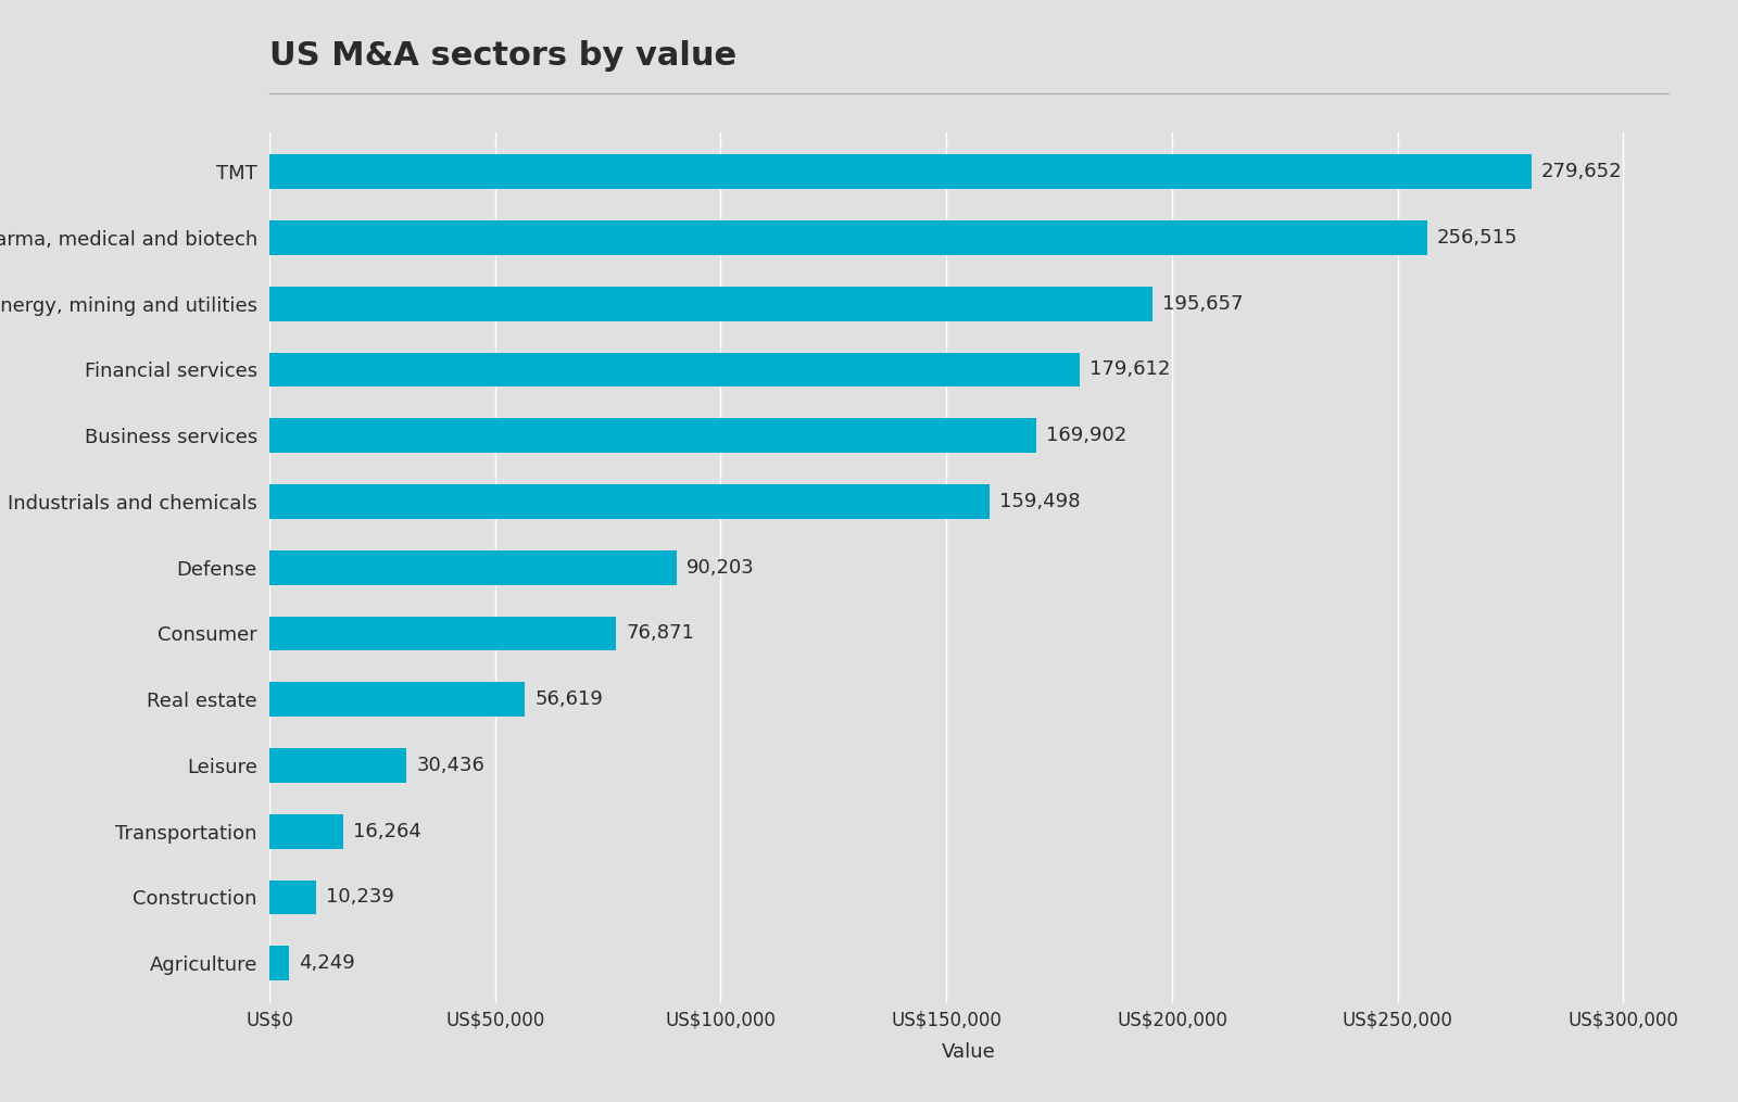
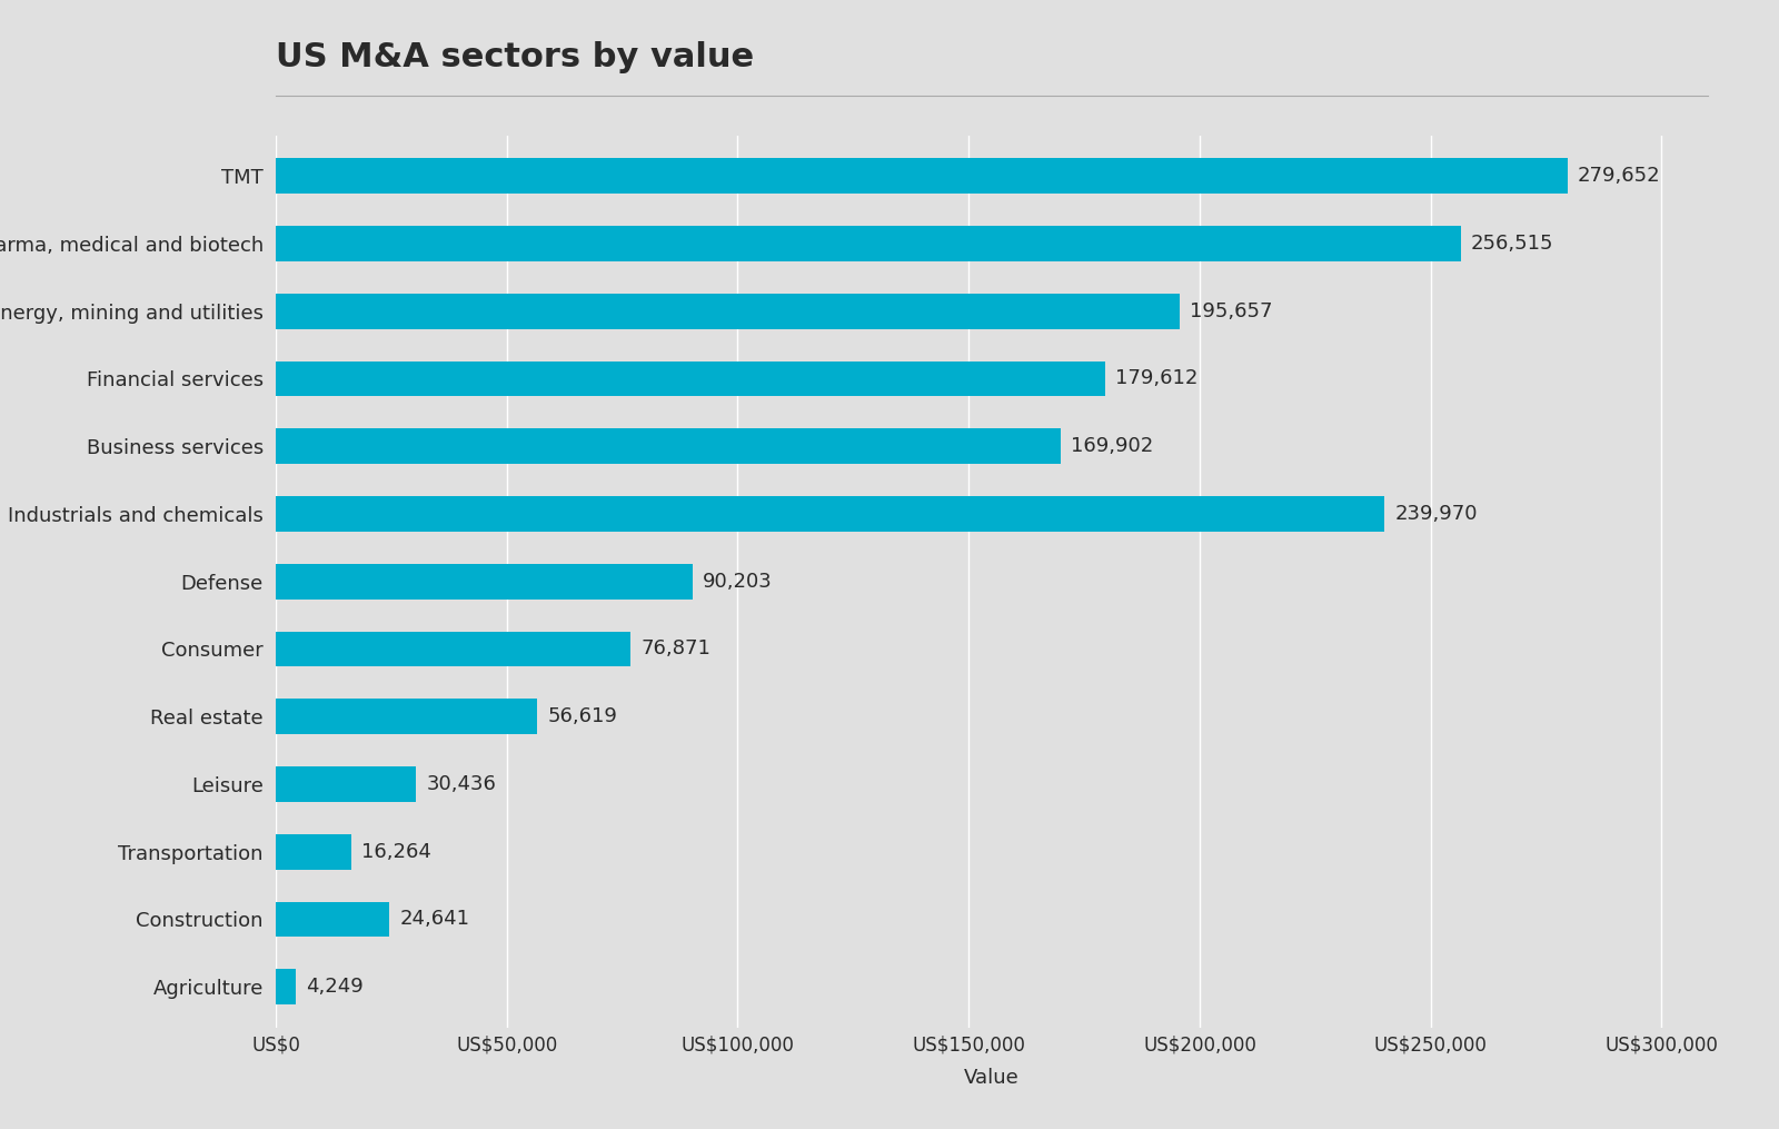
Industrials and chemicals: 159,498 -> 239,970
Construction: 10,239 -> 24,641
